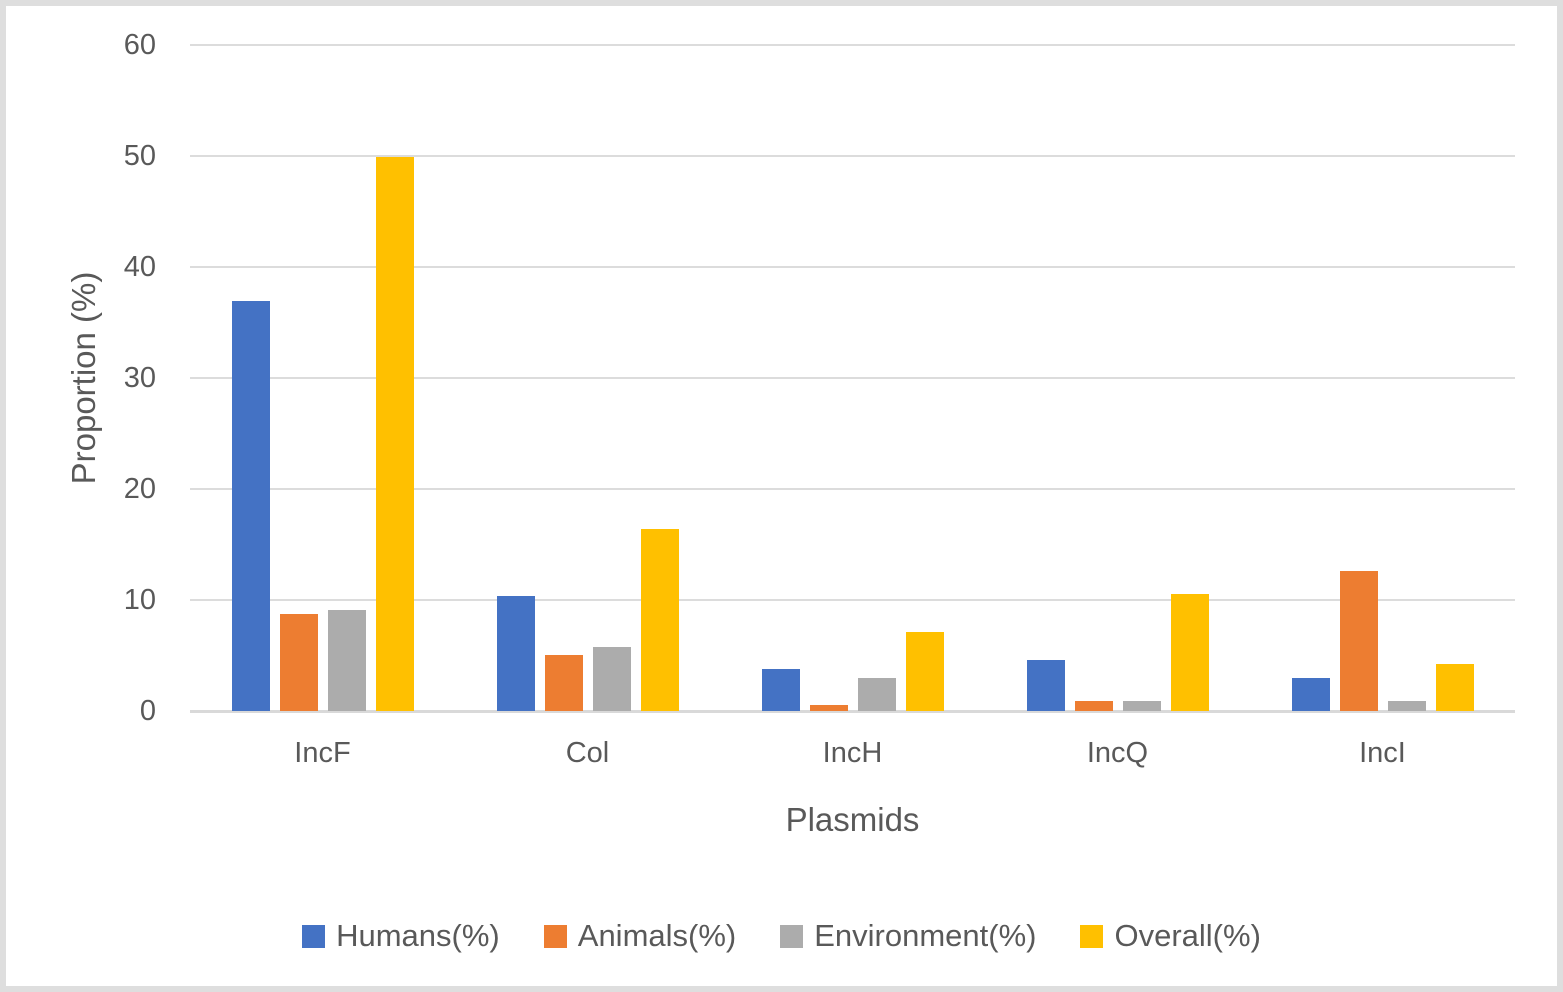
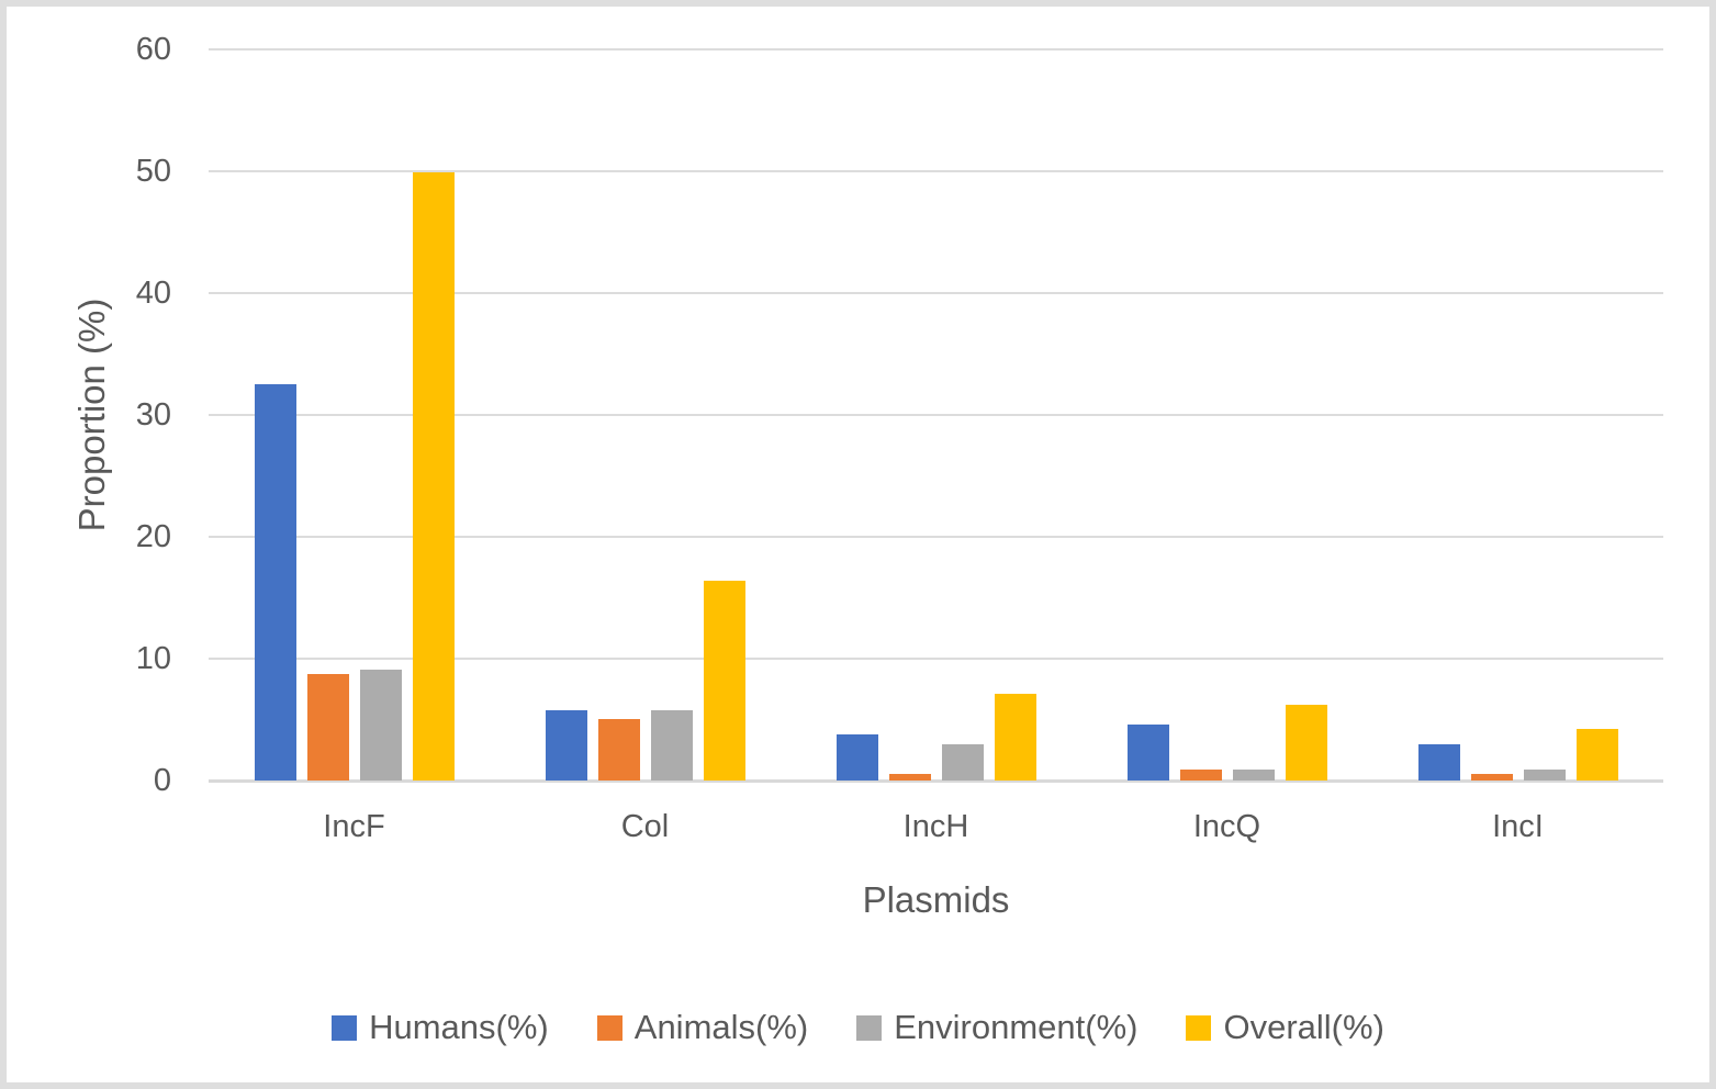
Humans(%)/IncF: 36.9 -> 32.5
Humans(%)/Col: 10.4 -> 5.8
Overall(%)/IncQ: 10.5 -> 6.2
Animals(%)/IncI: 12.6 -> 0.5
